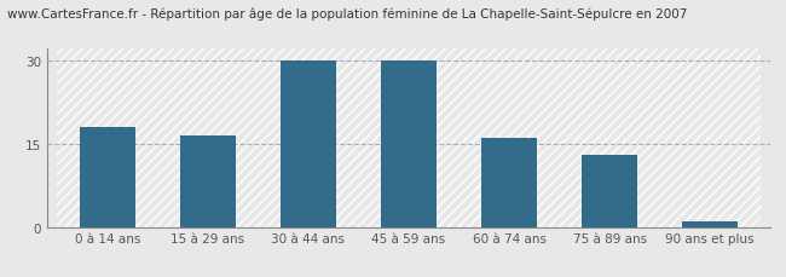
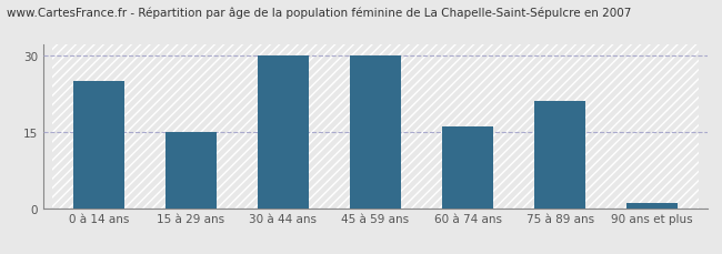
0 à 14 ans: 18.0 -> 25.0
15 à 29 ans: 16.5 -> 15.0
75 à 89 ans: 13.0 -> 21.0
